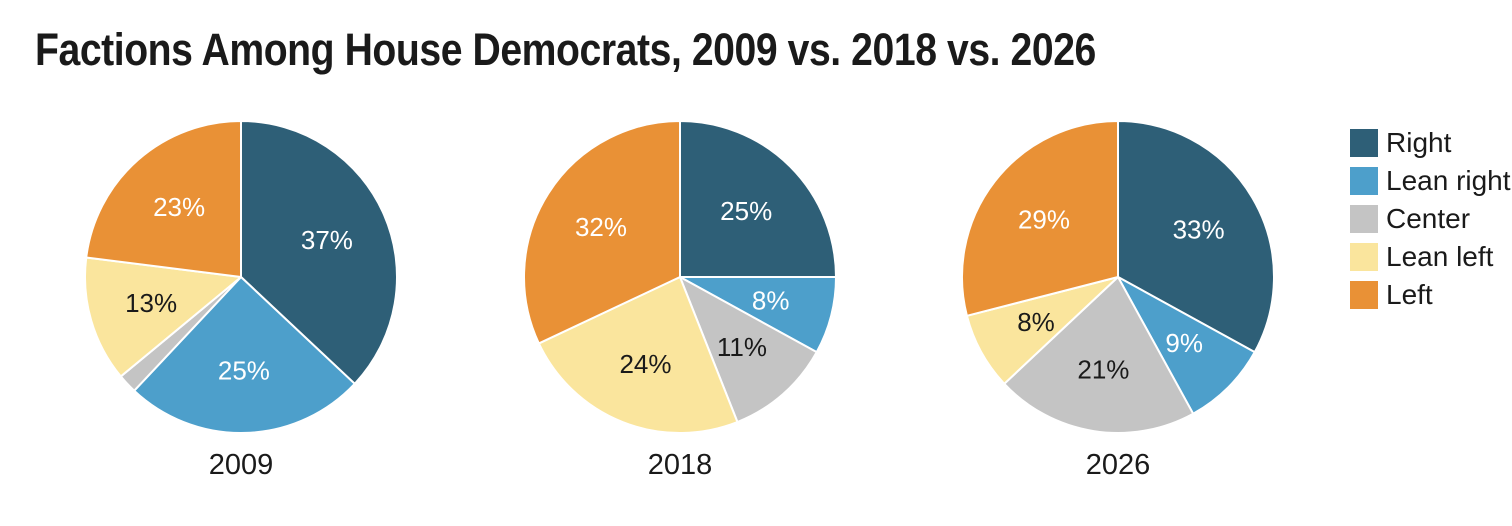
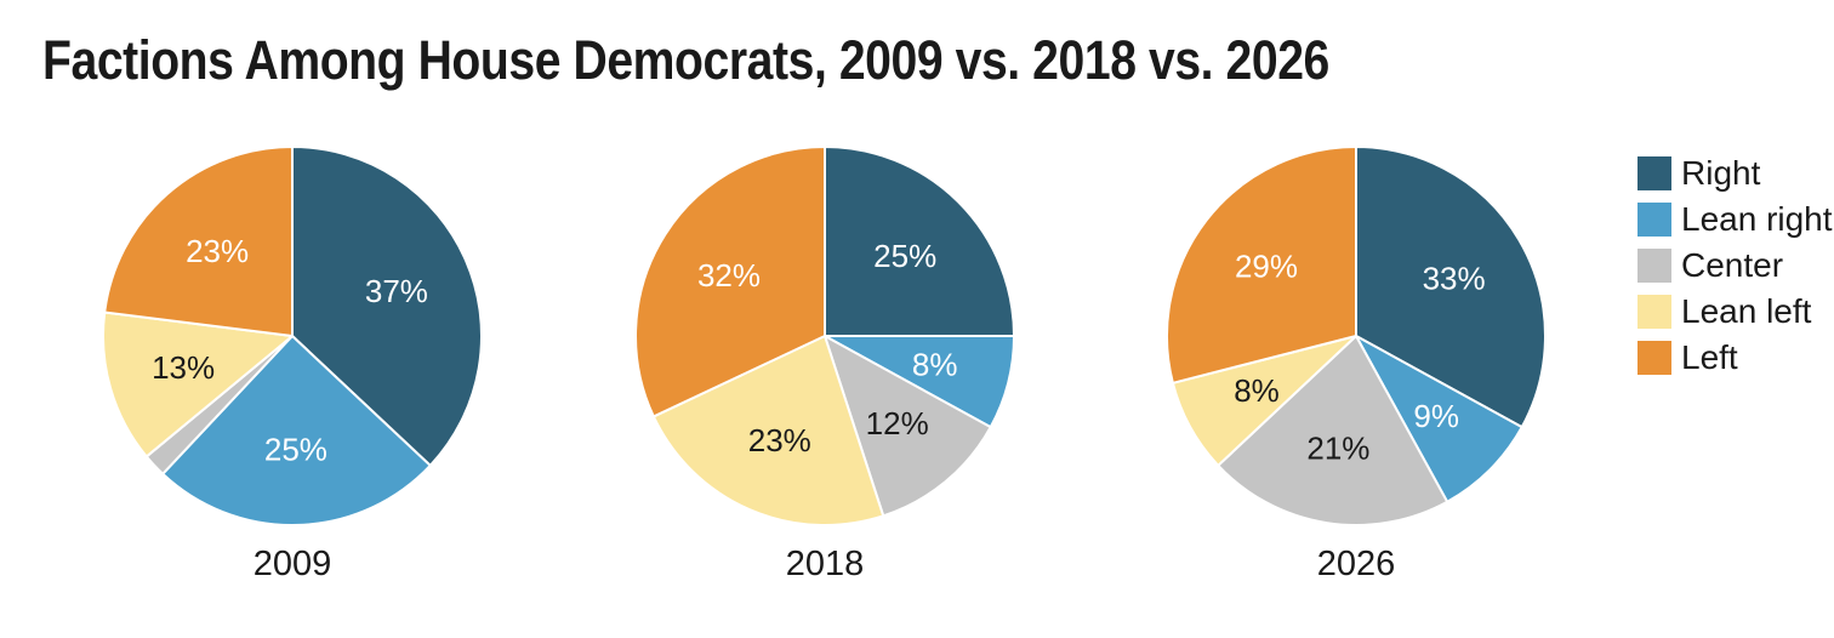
2018/Center: 11% -> 12%
2018/Lean left: 24% -> 23%
